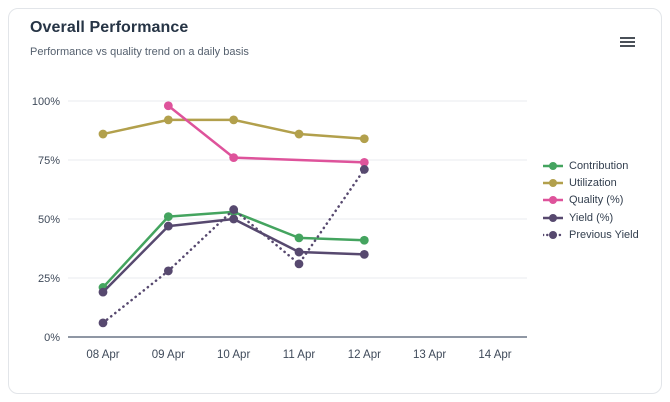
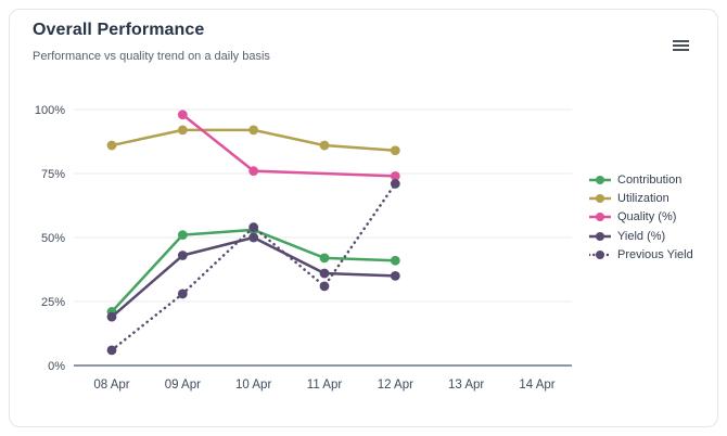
Yield (%)/09 Apr: 47% -> 43%
